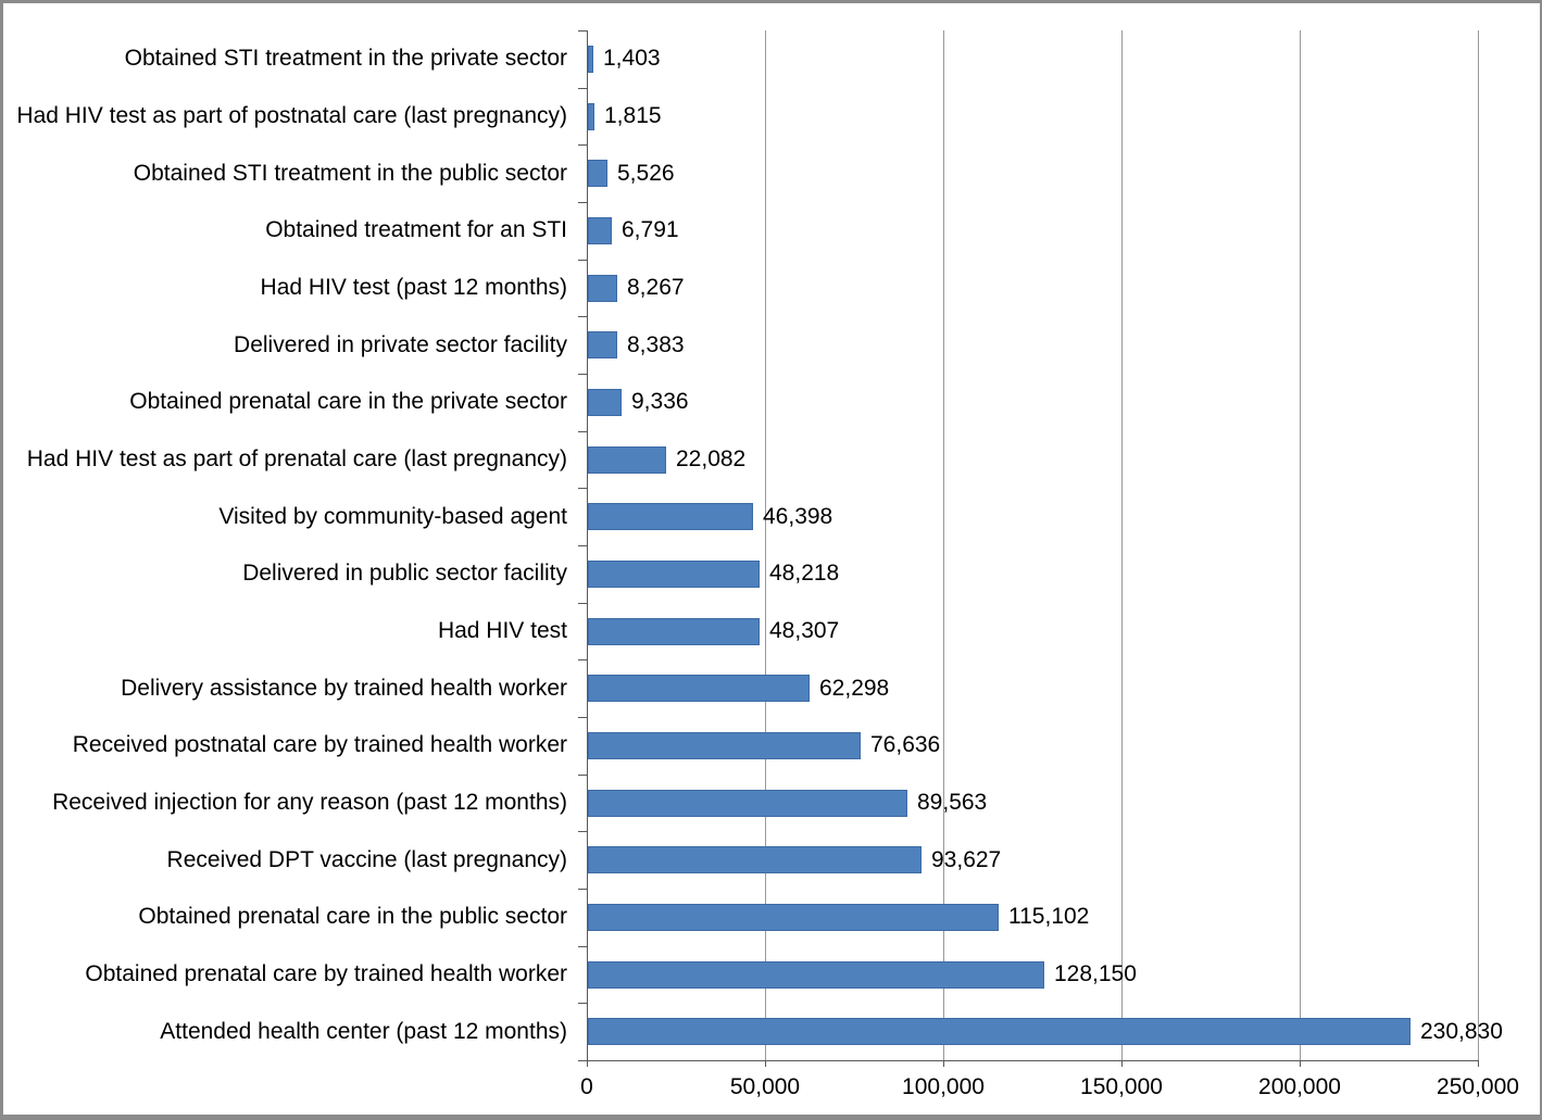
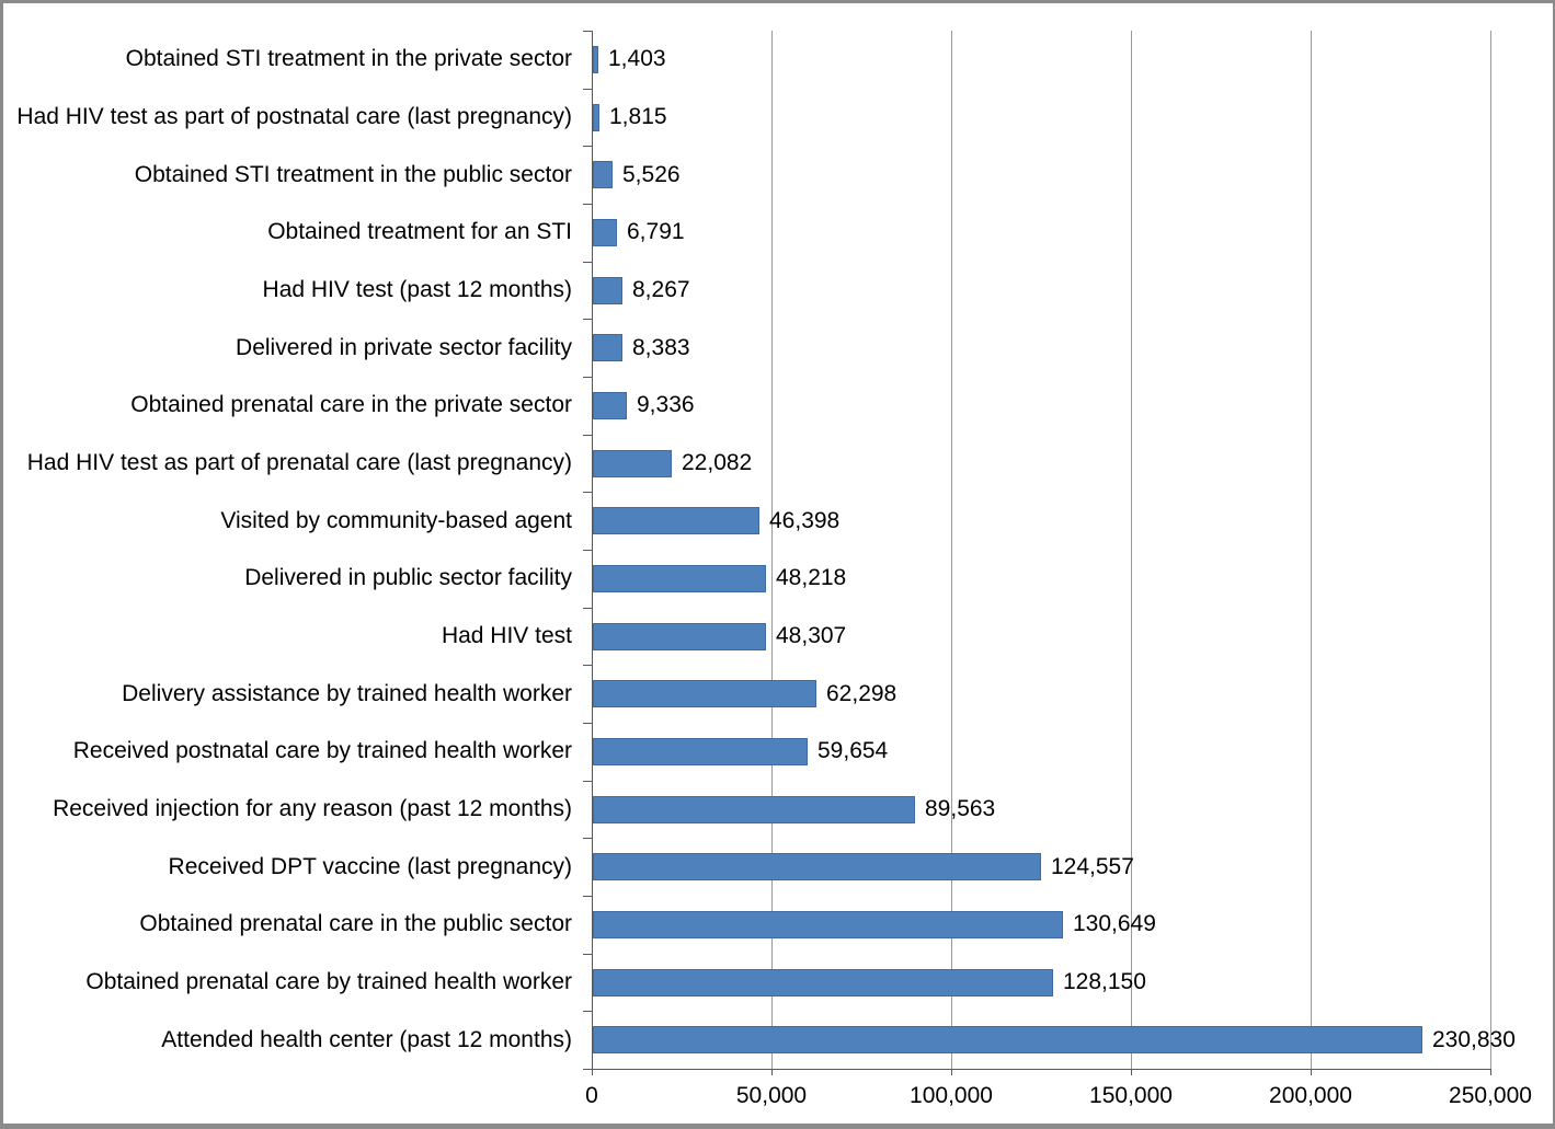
Received postnatal care by trained health worker: 76,636 -> 59,654
Received DPT vaccine (last pregnancy): 93,627 -> 124,557
Obtained prenatal care in the public sector: 115,102 -> 130,649
